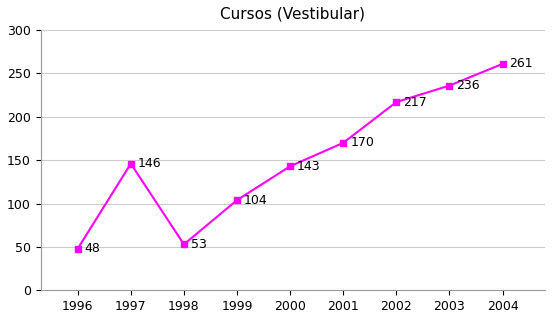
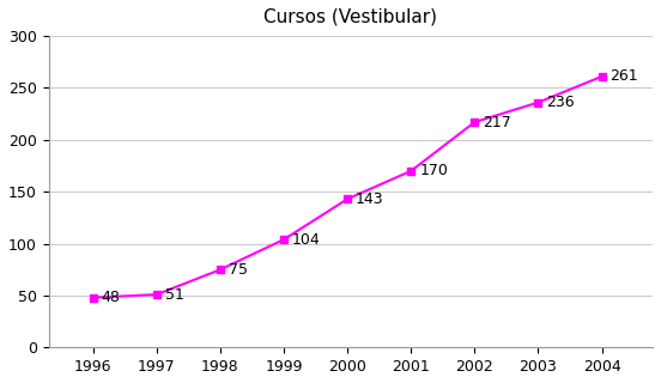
1997: 146 -> 51
1998: 53 -> 75
